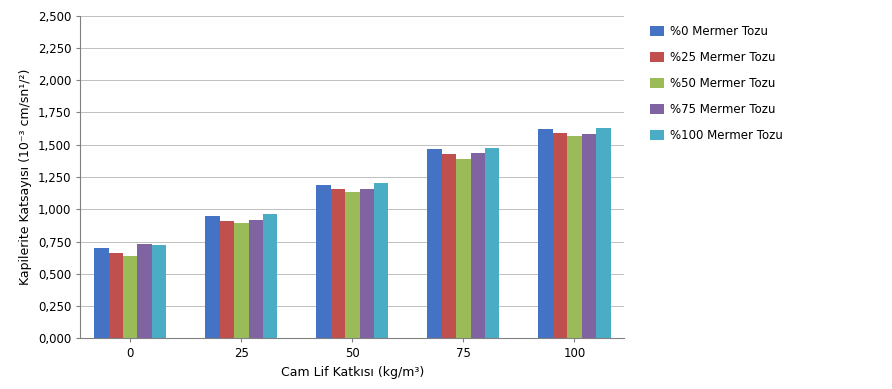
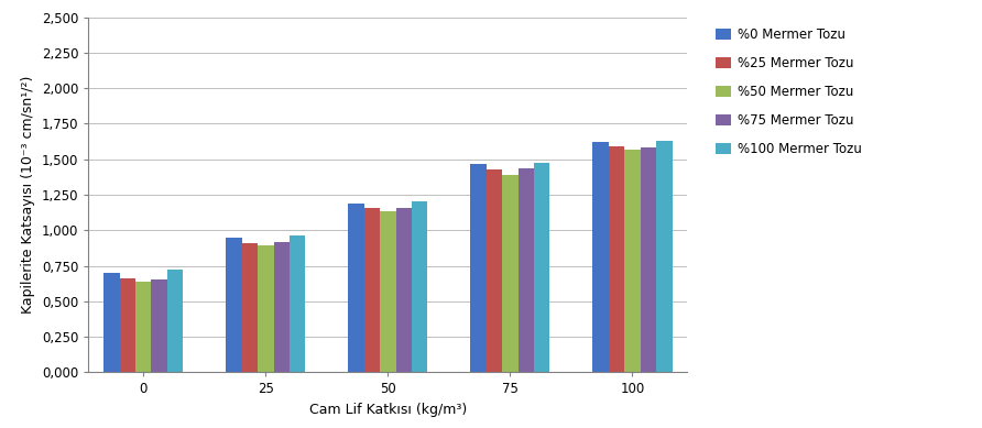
%75 Mermer Tozu/0: 0,73 -> 0,65
